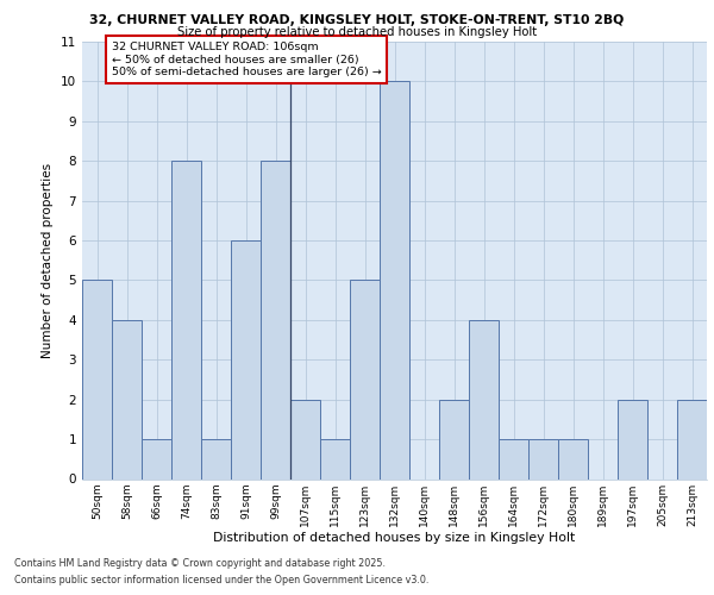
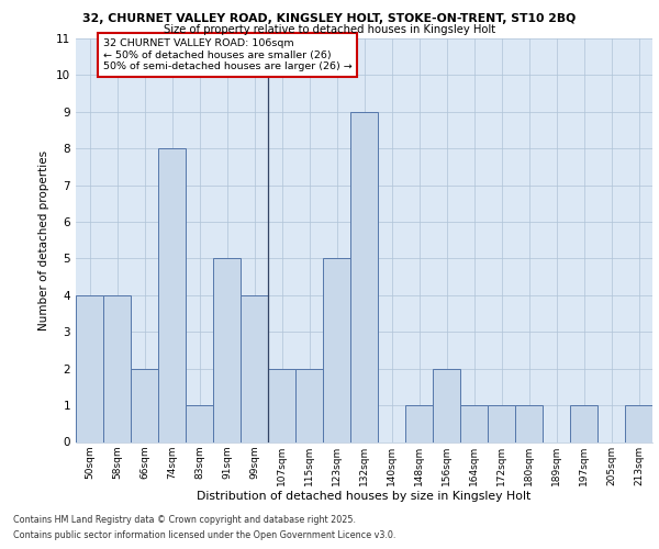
50sqm: 5 -> 4
66sqm: 1 -> 2
91sqm: 6 -> 5
99sqm: 8 -> 4
115sqm: 1 -> 2
132sqm: 10 -> 9
148sqm: 2 -> 1
156sqm: 4 -> 2
197sqm: 2 -> 1
213sqm: 2 -> 1
